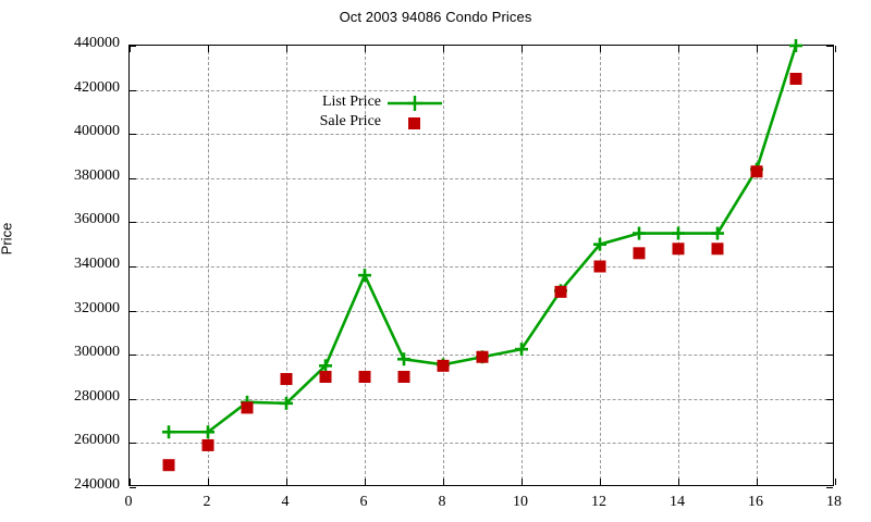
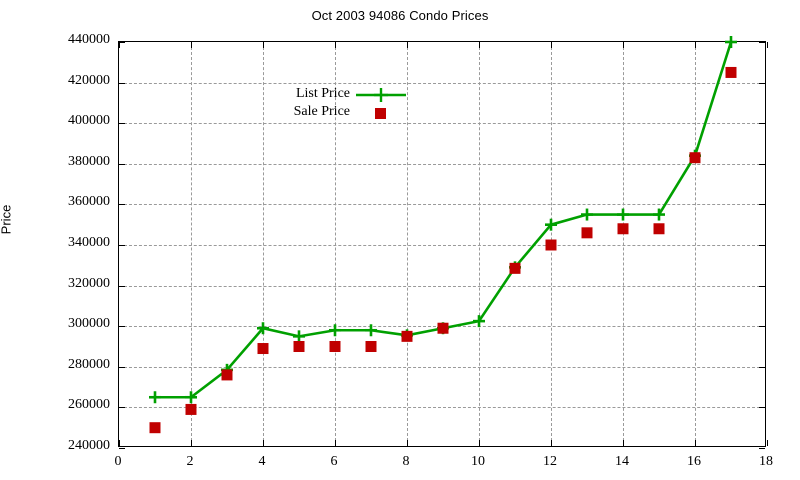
List Price/4: 278000 -> 299000
List Price/6: 336000 -> 298000
